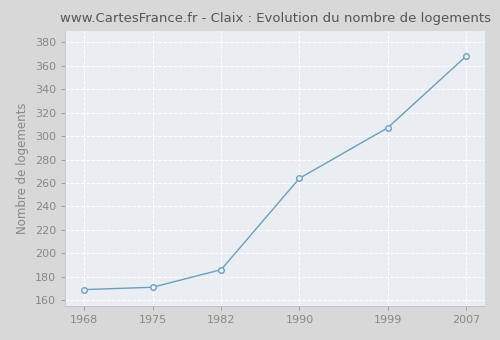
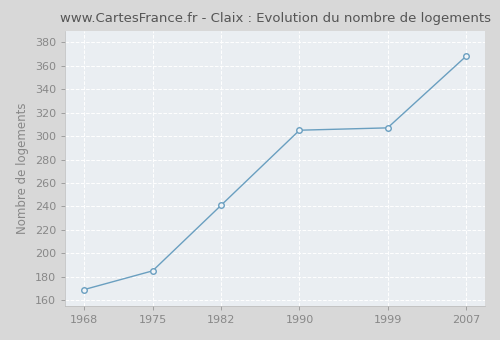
1975: 171 -> 185
1982: 186 -> 241
1990: 264 -> 305
